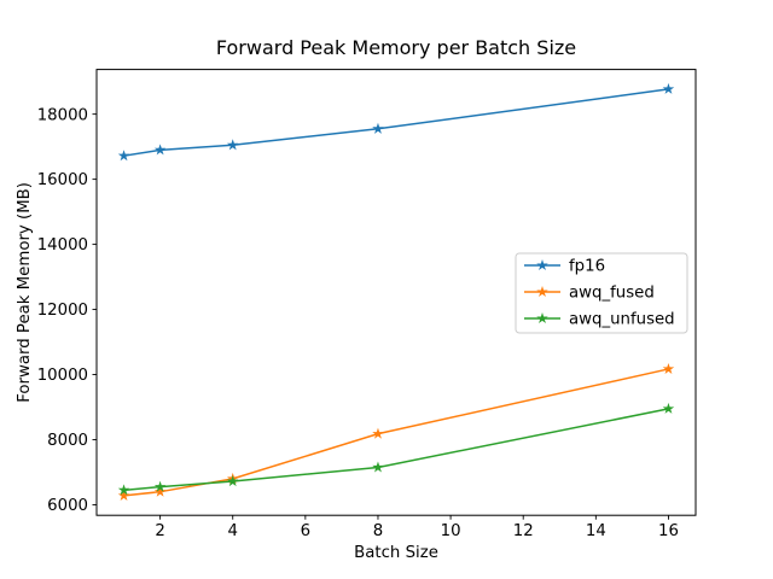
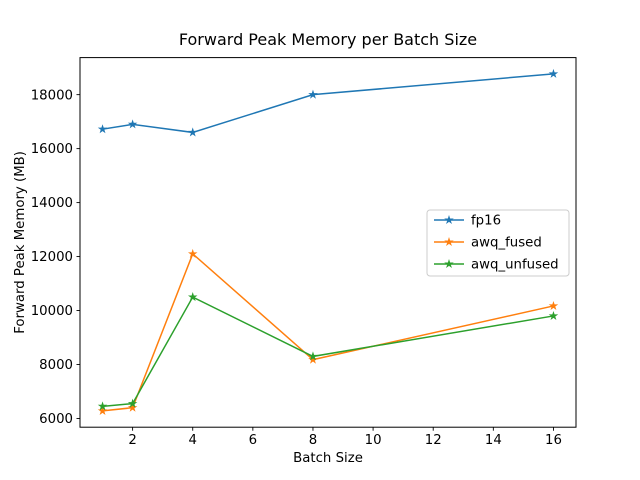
fp16/4: 17000 -> 16600
awq_fused/4: 6800 -> 12100
awq_unfused/4: 6700 -> 10500
fp16/8: 17600 -> 18000
awq_unfused/8: 7200 -> 8300
awq_unfused/16: 9000 -> 9800
